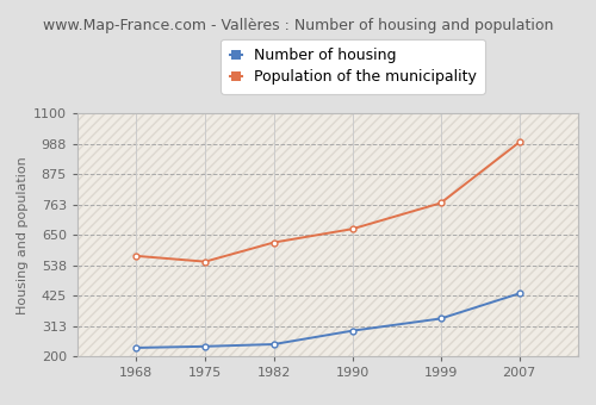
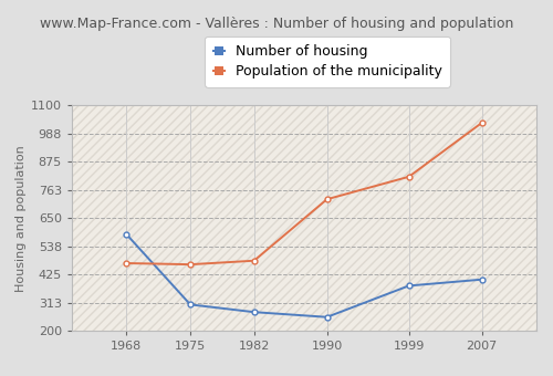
Number of housing/1968: 232 -> 585
Population of the municipality/1968: 572 -> 470
Number of housing/1975: 237 -> 305
Population of the municipality/1975: 551 -> 465
Number of housing/1982: 245 -> 275
Population of the municipality/1982: 622 -> 480
Number of housing/1990: 295 -> 255
Population of the municipality/1990: 672 -> 725
Number of housing/1999: 340 -> 380
Population of the municipality/1999: 768 -> 815
Number of housing/2007: 433 -> 405
Population of the municipality/2007: 993 -> 1030
